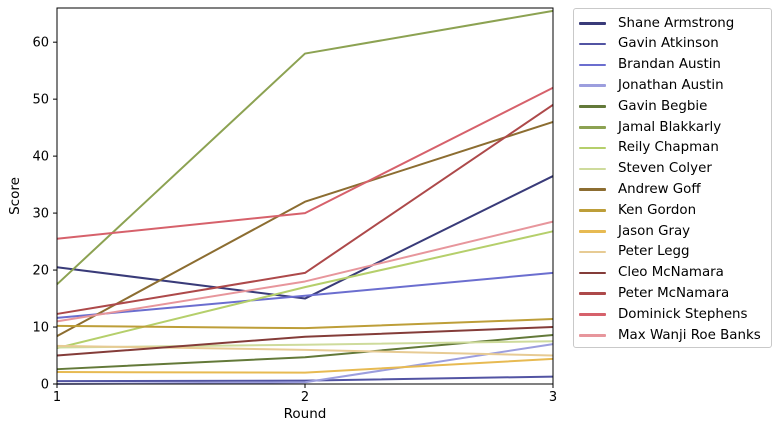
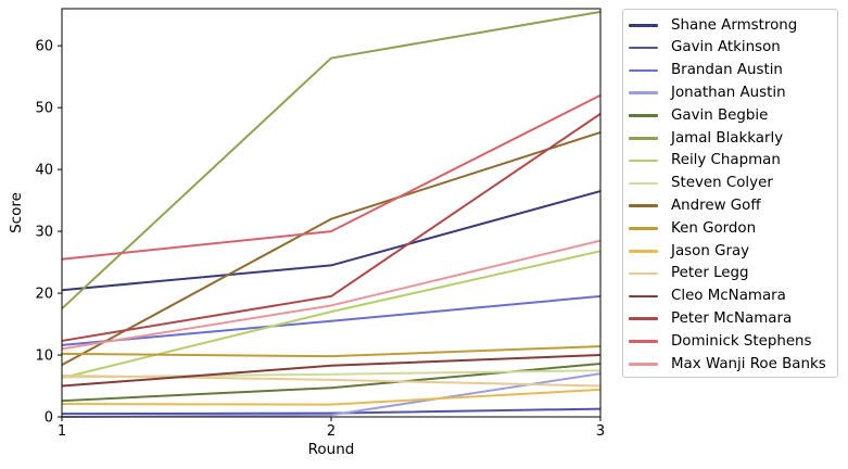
Shane Armstrong/2: 15 -> 24
